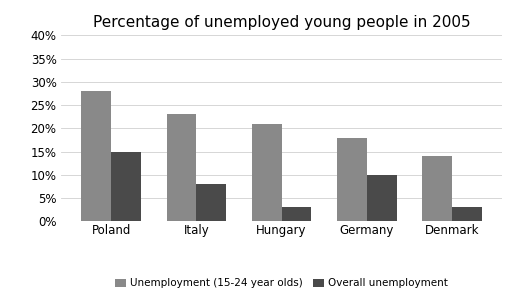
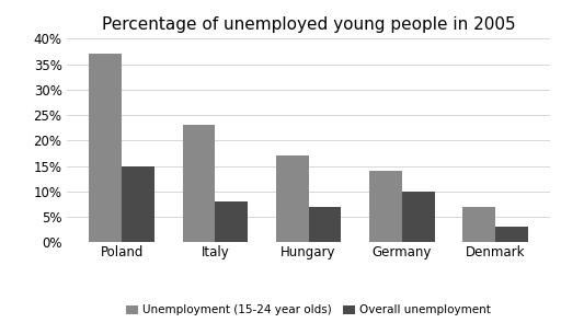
Unemployment (15-24 year olds)/Poland: 28% -> 37%
Unemployment (15-24 year olds)/Hungary: 21% -> 17%
Overall unemployment/Hungary: 3% -> 7%
Unemployment (15-24 year olds)/Germany: 18% -> 14%
Unemployment (15-24 year olds)/Denmark: 14% -> 7%
